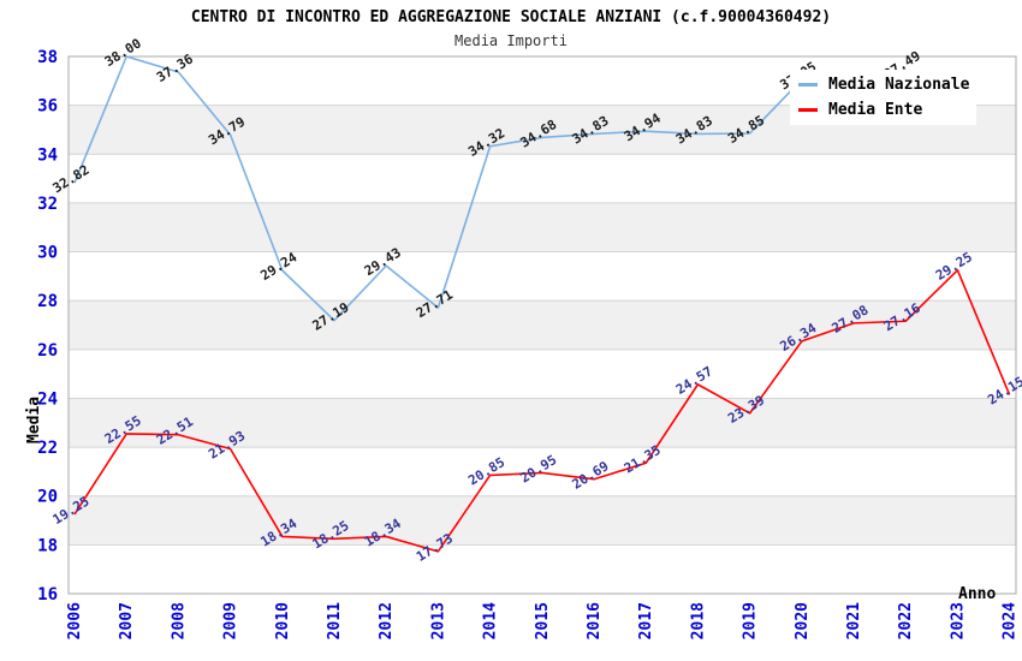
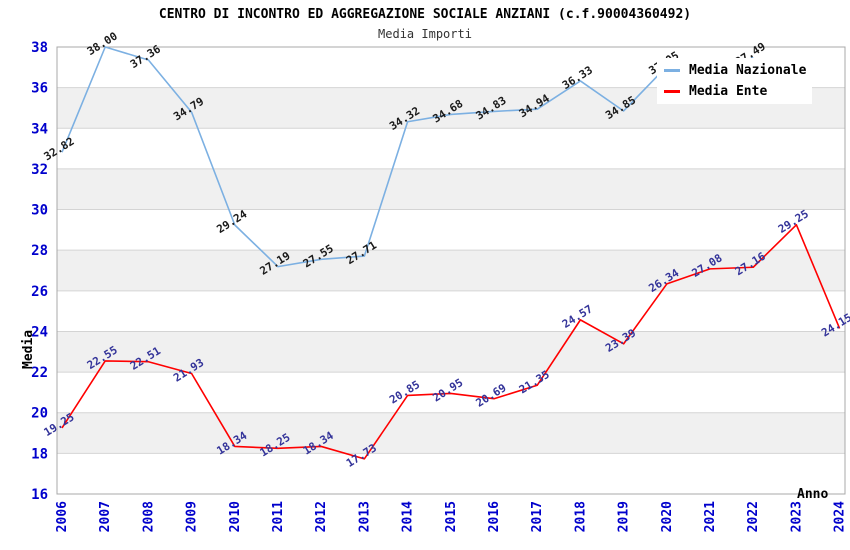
Media Nazionale/2012: 29.43 -> 27.55
Media Nazionale/2018: 34.83 -> 36.33
